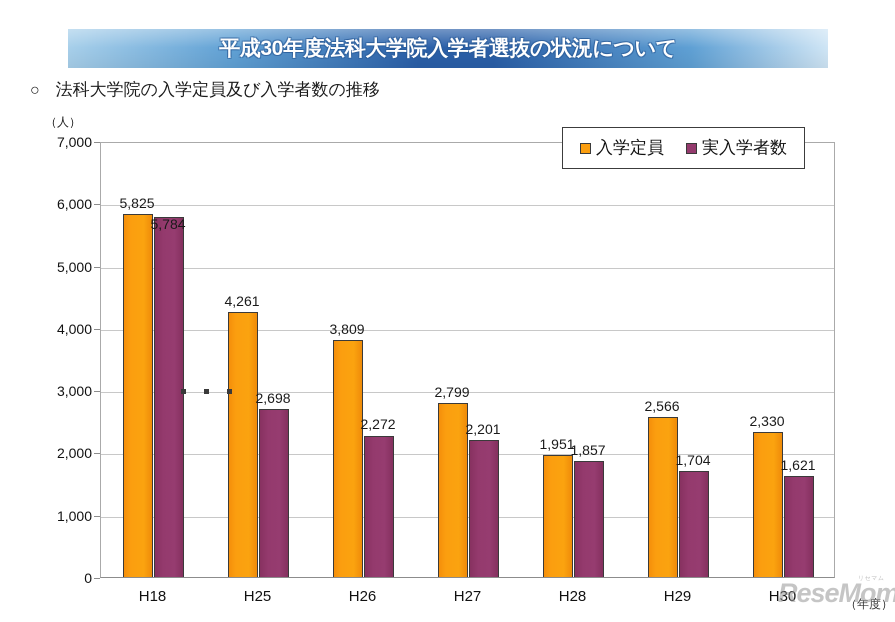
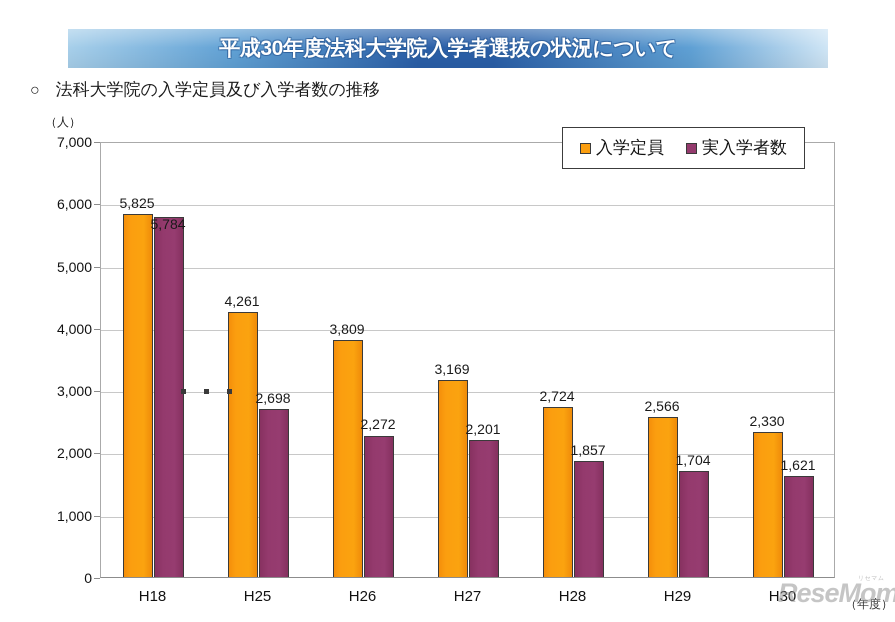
入学定員/H27: 2,799 -> 3,169
入学定員/H28: 1,951 -> 2,724
